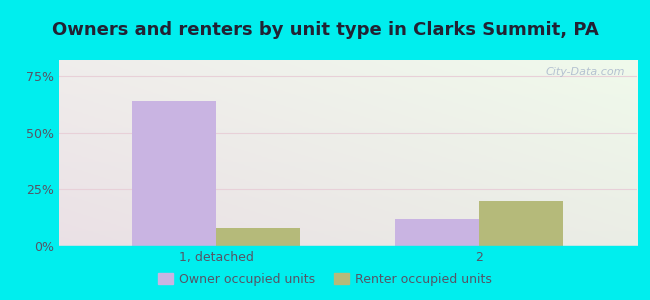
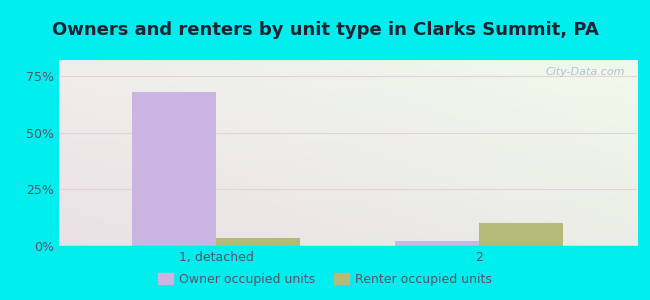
Owner occupied units/1, detached: 64% -> 68%
Renter occupied units/1, detached: 8.0% -> 3.5%
Owner occupied units/2: 12% -> 2%
Renter occupied units/2: 20.0% -> 10.0%
